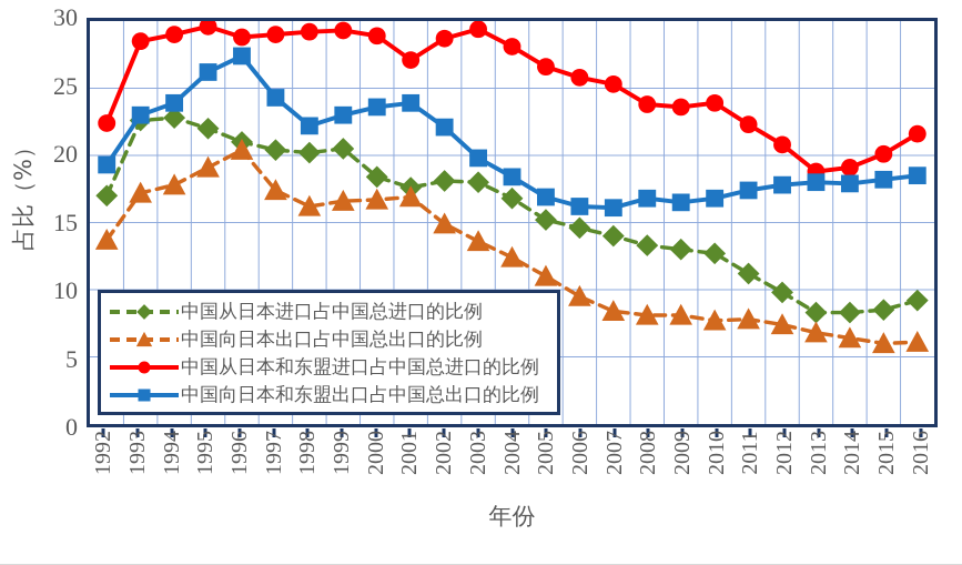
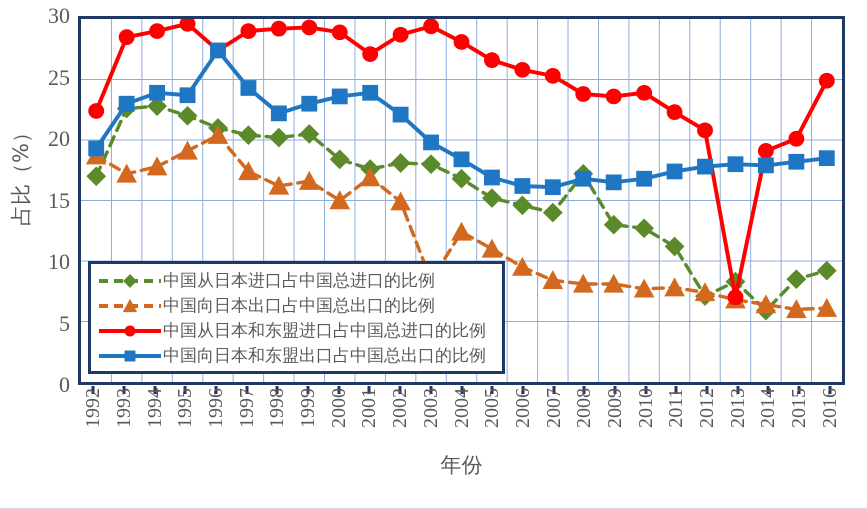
中国向日本出口占中国总出口的比例/1992: 13.7 -> 18.7
中国向日本和东盟出口占中国总出口的比例/1995: 26.2 -> 23.7
中国从日本和东盟进口占中国总进口的比例/1996: 28.8 -> 27.4
中国向日本出口占中国总出口的比例/2000: 16.7 -> 15.0
中国向日本出口占中国总出口的比例/2003: 13.6 -> 8.4
中国从日本进口占中国总进口的比例/2008: 13.3 -> 17.2
中国从日本进口占中国总进口的比例/2012: 9.8 -> 7.1
中国从日本和东盟进口占中国总进口的比例/2013: 18.8 -> 7.0
中国从日本进口占中国总进口的比例/2014: 8.3 -> 5.9
中国从日本和东盟进口占中国总进口的比例/2016: 21.6 -> 24.9
